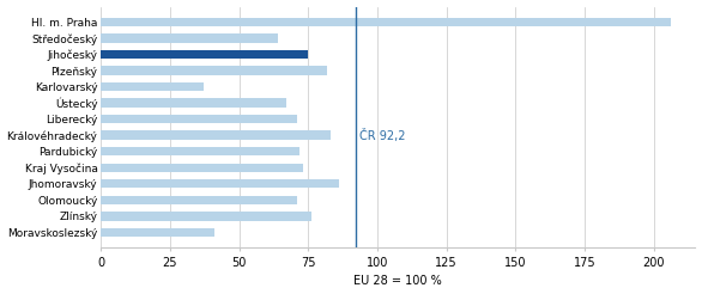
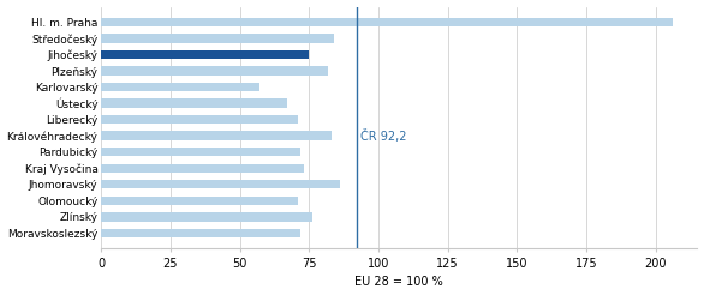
Středočeský: 64 -> 84
Karlovarský: 37 -> 57
Moravskoslezský: 41 -> 72
